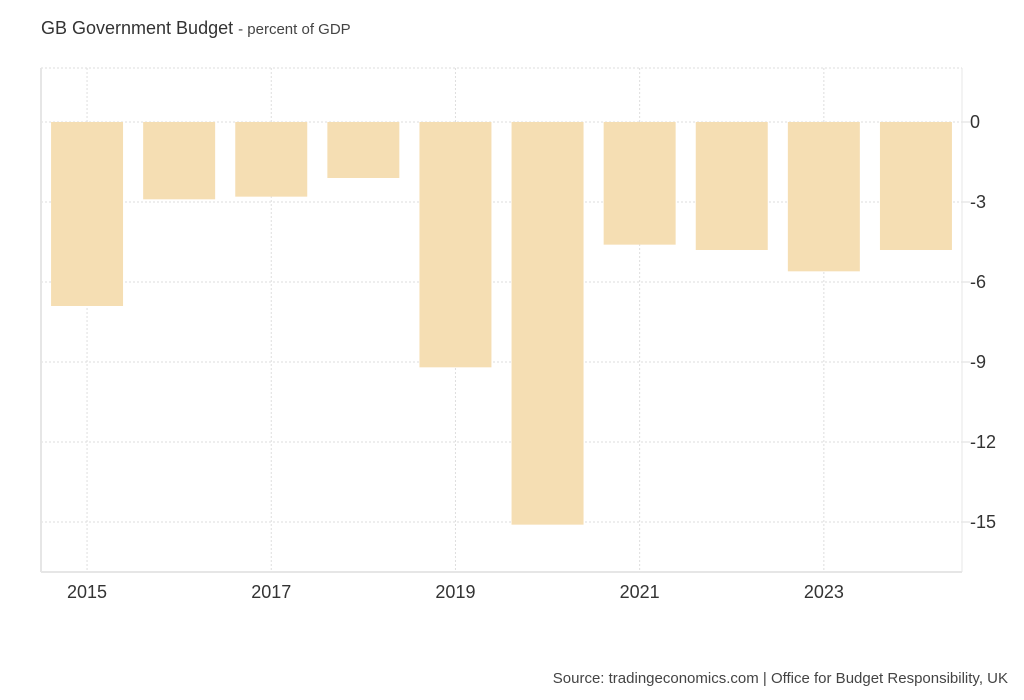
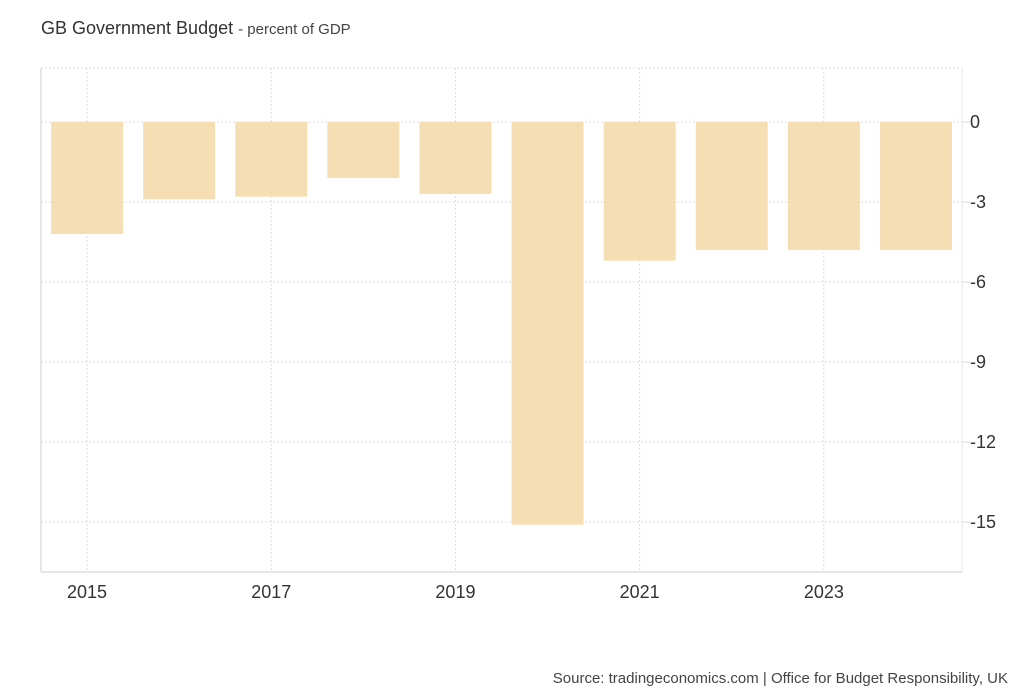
2015: -6.9 -> -4.2
2019: -9.2 -> -2.7
2021: -4.6 -> -5.2
2023: -5.6 -> -4.8
